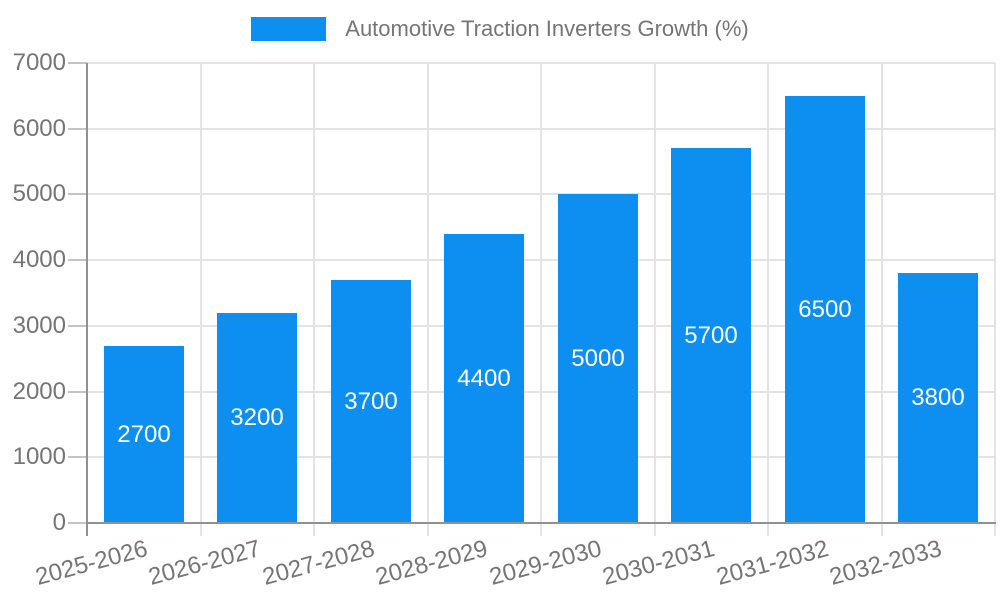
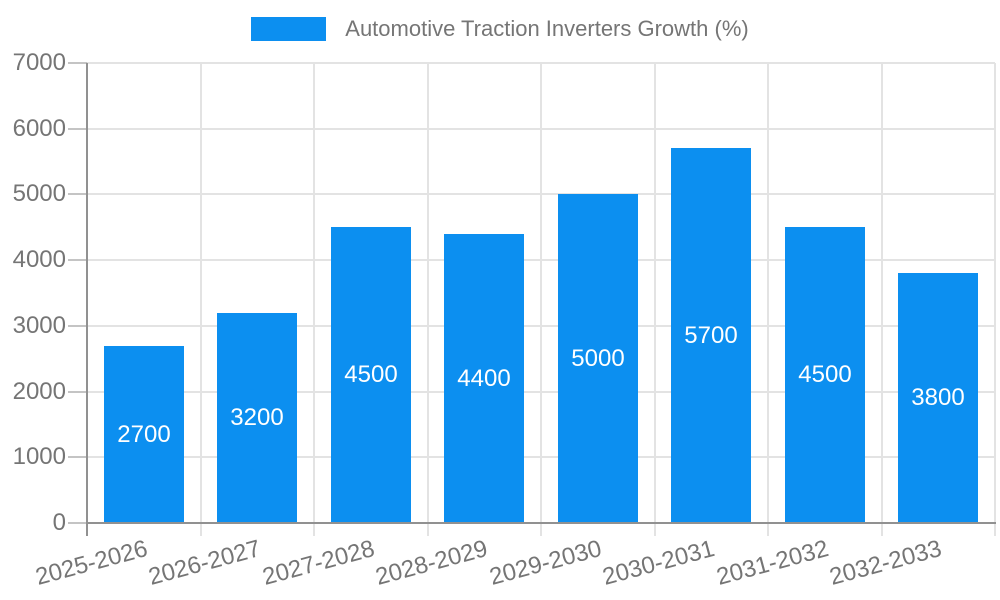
2027-2028: 3700 -> 4500
2031-2032: 6500 -> 4500
